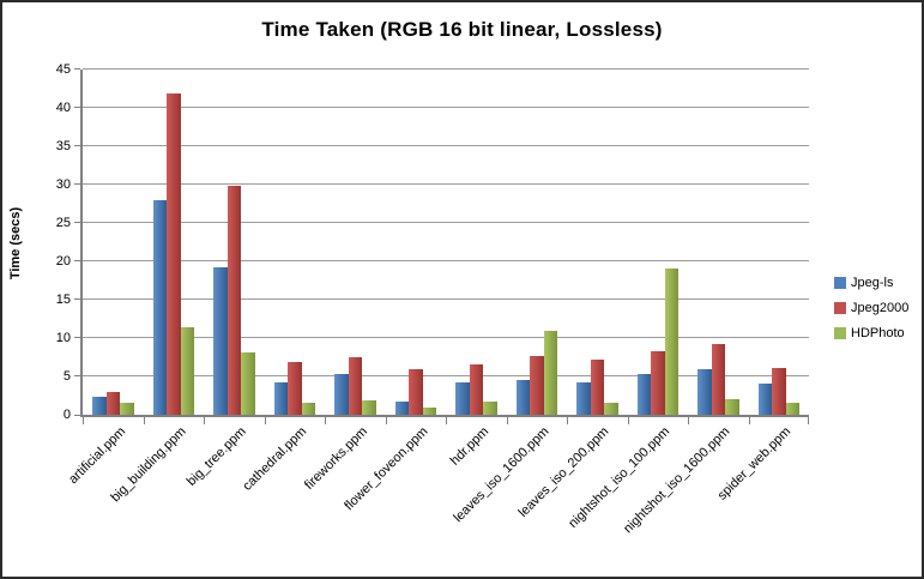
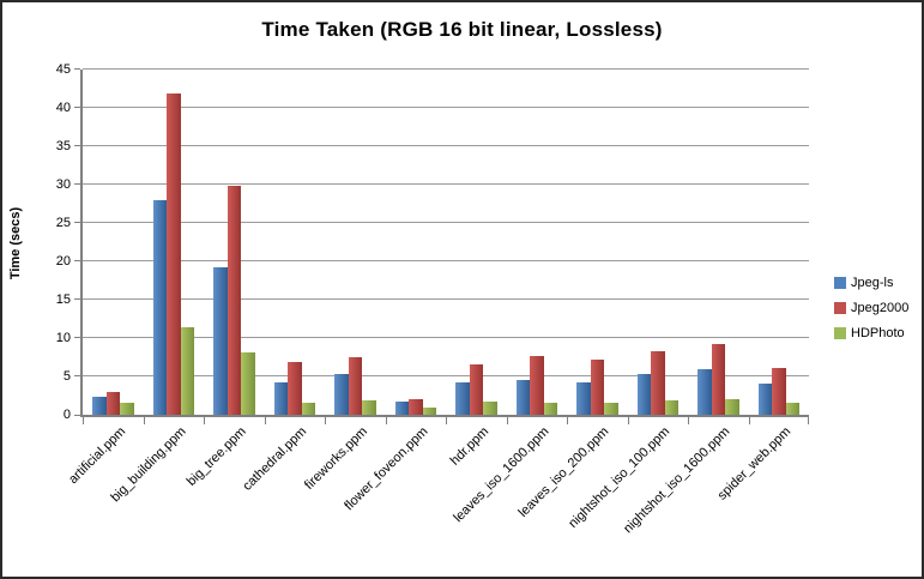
Jpeg2000/flower_foveon.ppm: 6 -> 2
HDPhoto/leaves_iso_1600.ppm: 11 -> 2
HDPhoto/nightshot_iso_100.ppm: 19 -> 2
